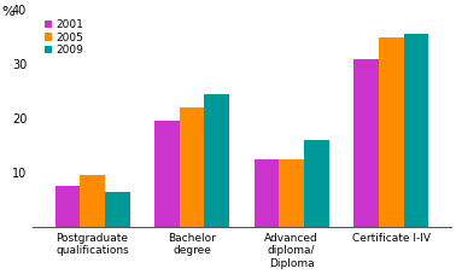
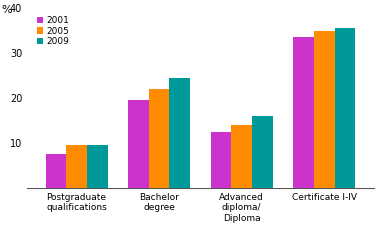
2009/Postgraduate qualifications: 6.5 -> 9.5
2005/Advanced diploma/ Diploma: 12.5 -> 14.0
2001/Certificate I-IV: 31.0 -> 33.5
